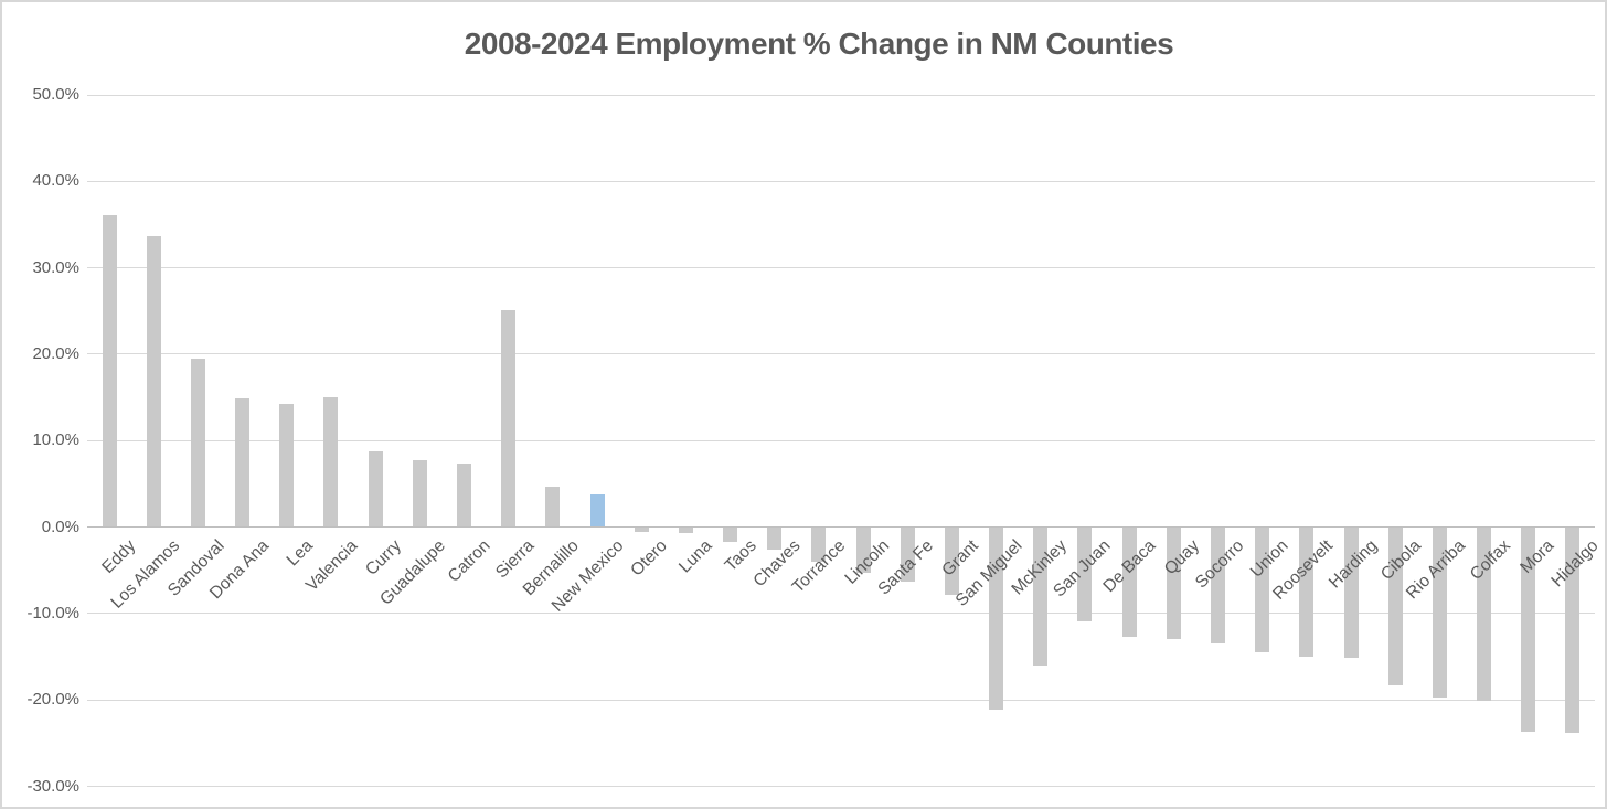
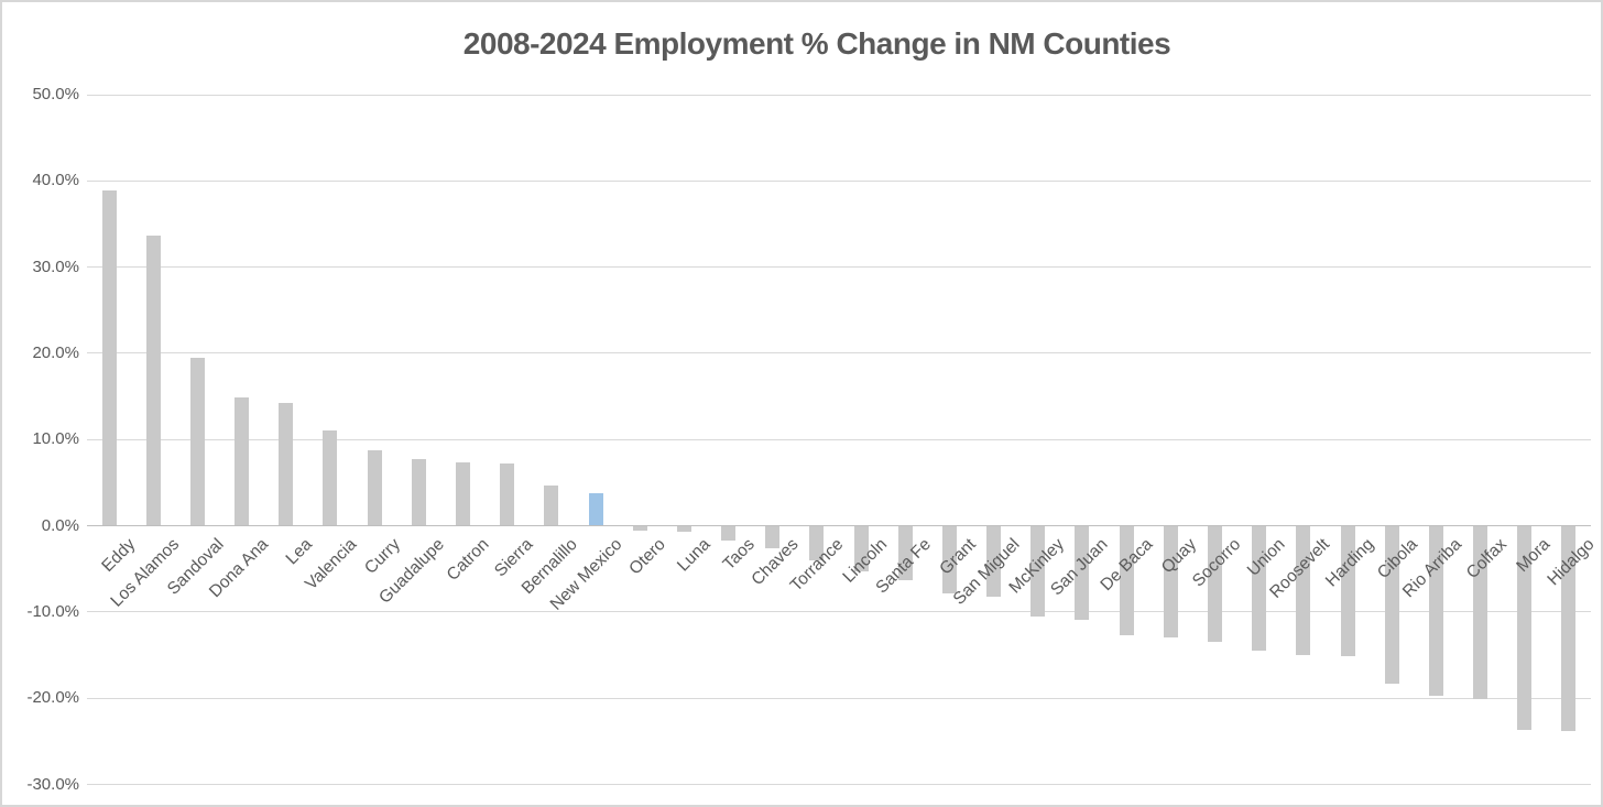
Eddy: 36% -> 39%
Valencia: 15% -> 11%
Sierra: 25% -> 7%
San Miguel: -21% -> -8%
McKinley: -16% -> -10%
